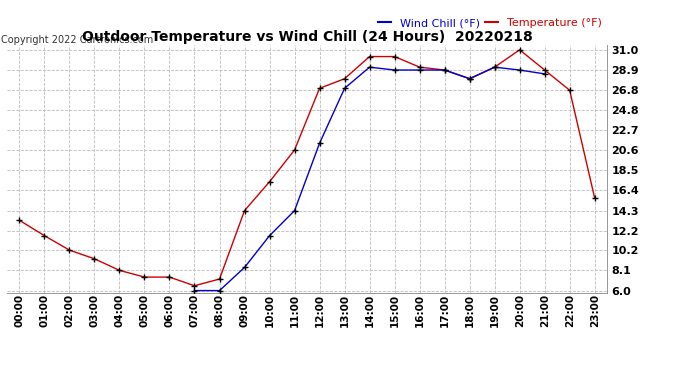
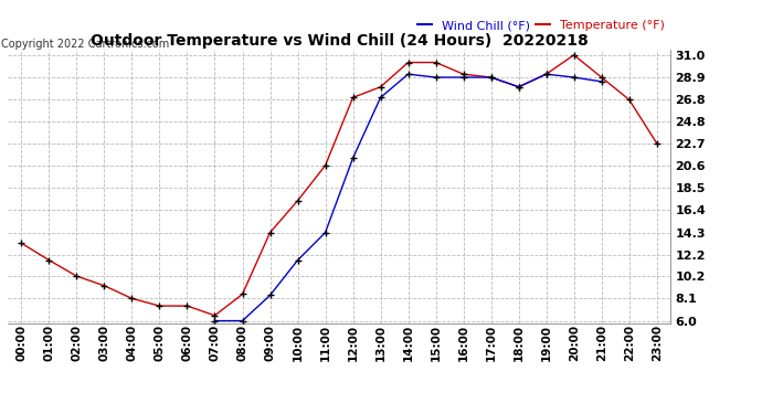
Temperature (°F)/08:00: 7.2 -> 8.5
Temperature (°F)/23:00: 15.6 -> 22.7
